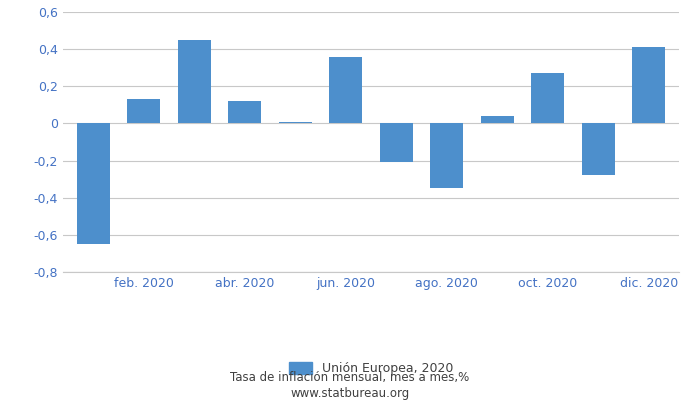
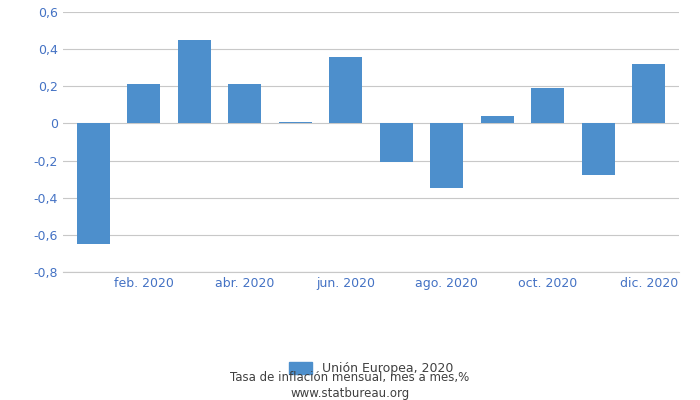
feb. 2020: 0,13 -> 0,21
abr. 2020: 0,12 -> 0,21
oct. 2020: 0,27 -> 0,19
dic. 2020: 0,41 -> 0,32
